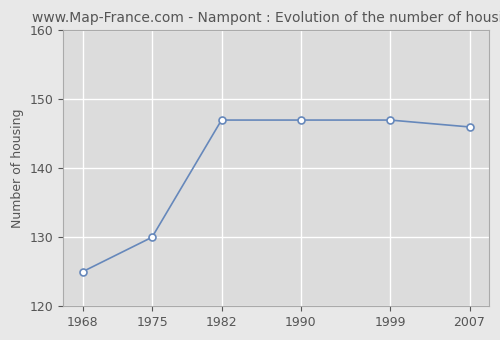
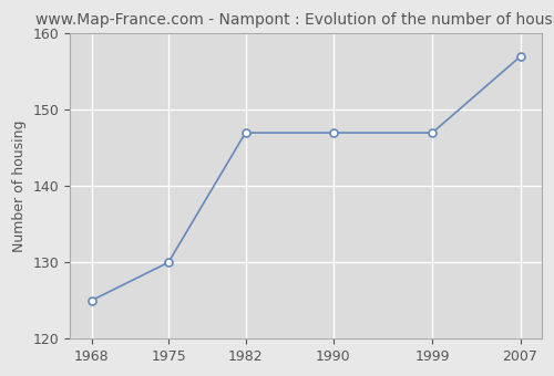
2007: 146 -> 157
